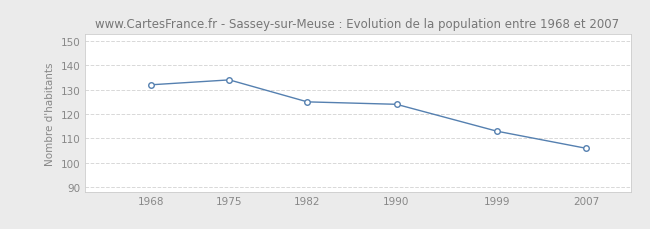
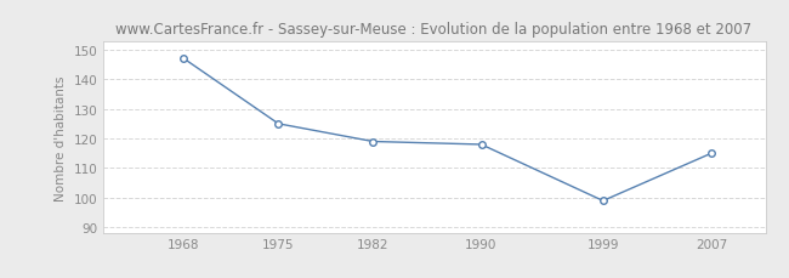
1968: 132 -> 147
1975: 134 -> 125
1982: 125 -> 119
1990: 124 -> 118
1999: 113 -> 99
2007: 106 -> 115
